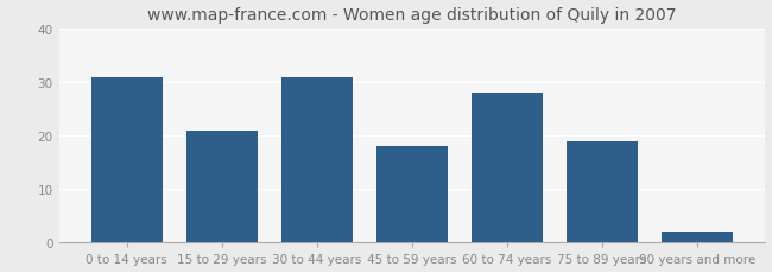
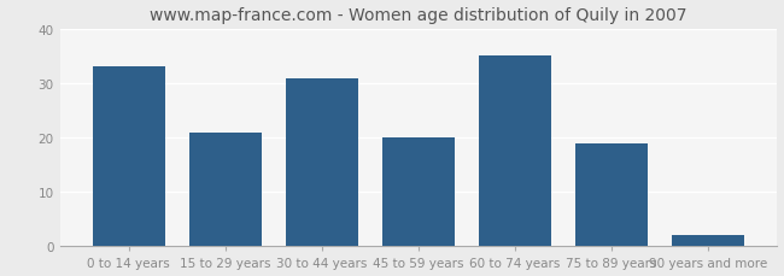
0 to 14 years: 31 -> 33
45 to 59 years: 18 -> 20
60 to 74 years: 28 -> 35
